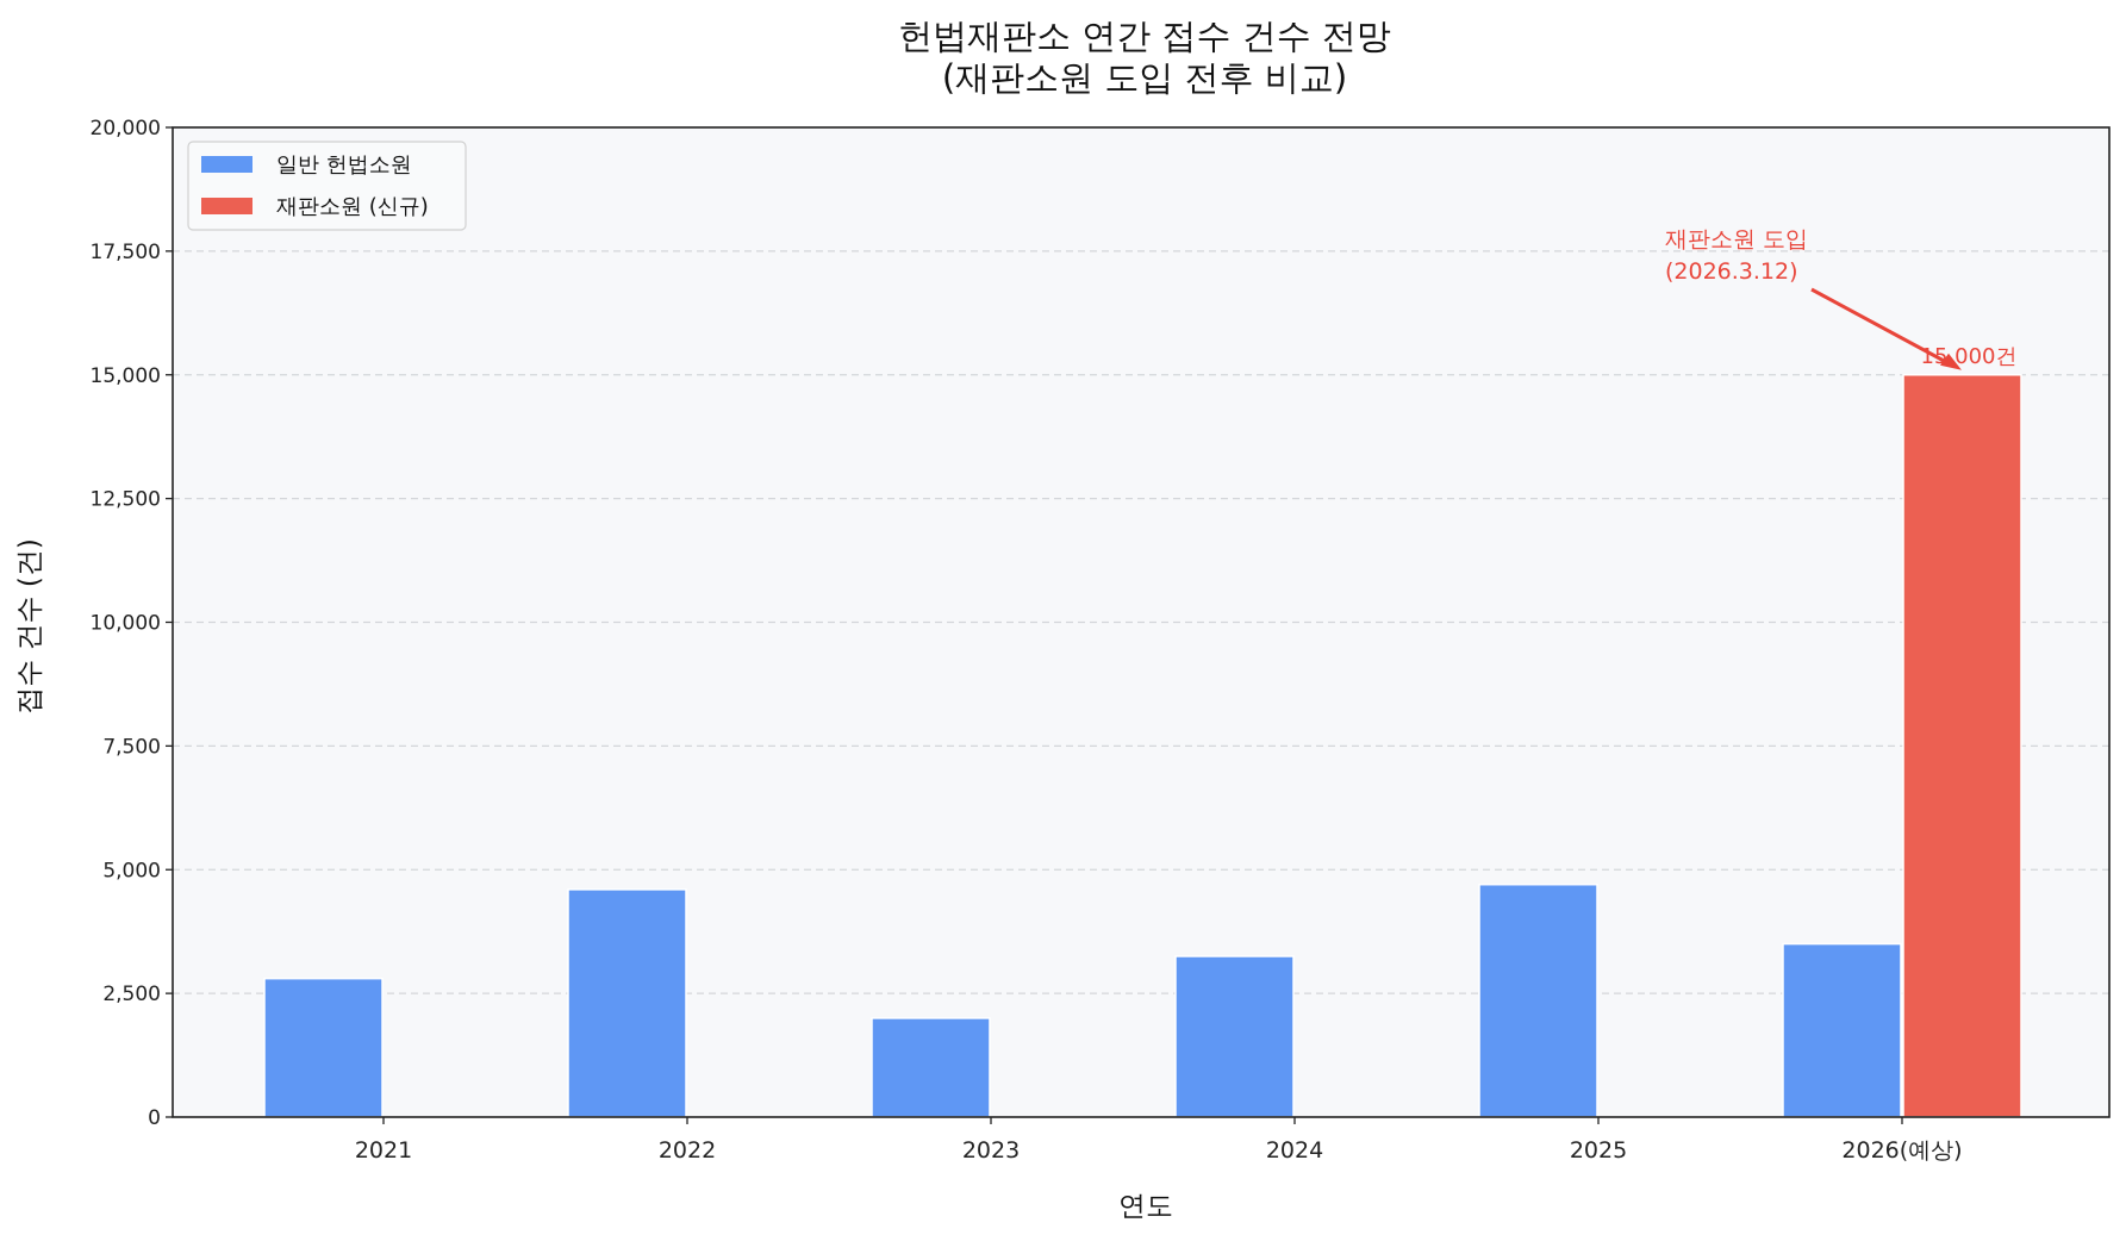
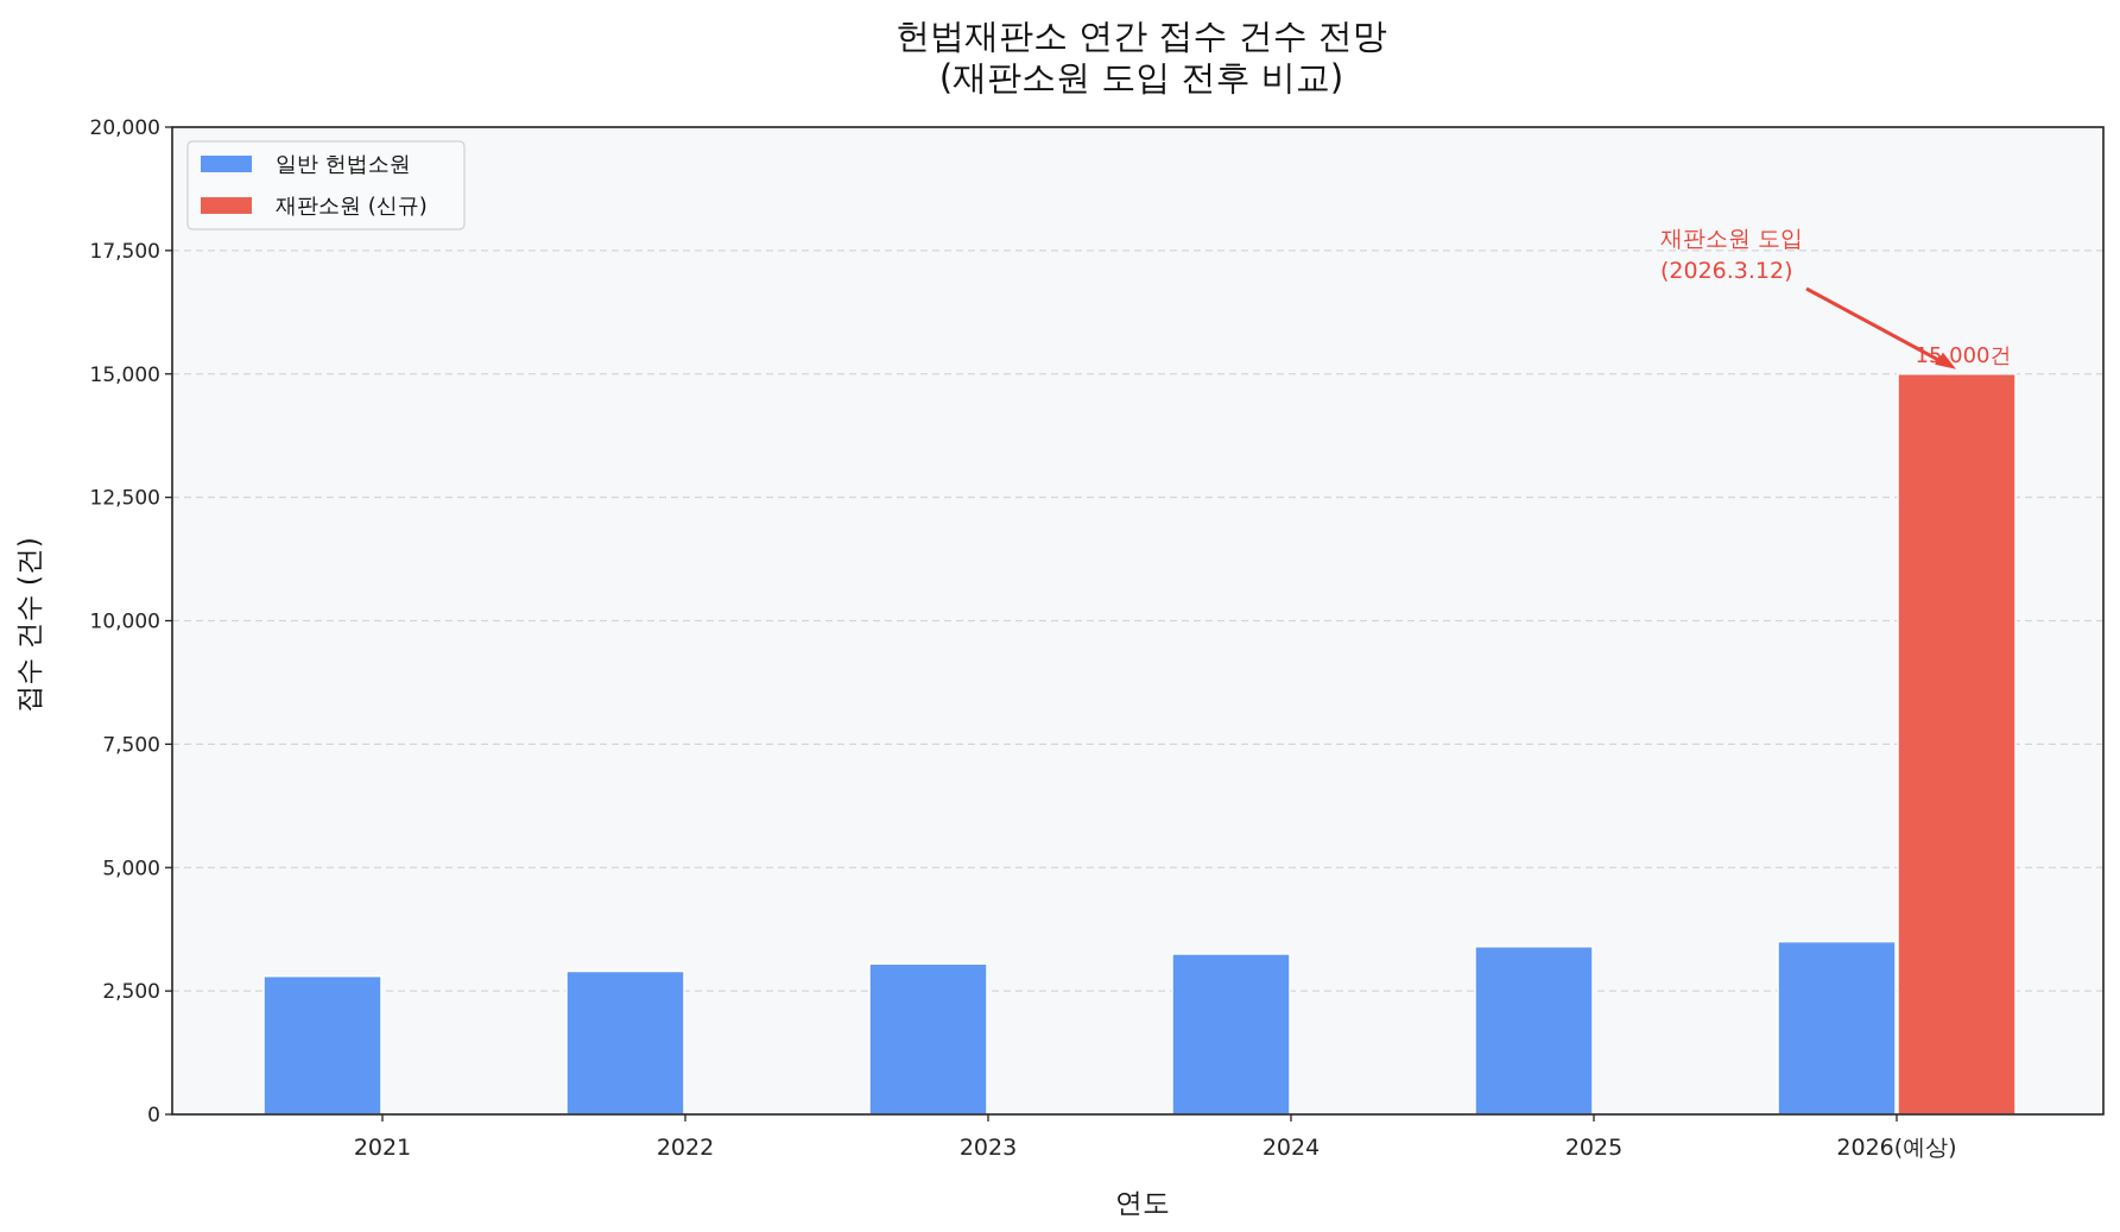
일반 헌법소원/2022: 4600 -> 2900
일반 헌법소원/2023: 2000 -> 3000
일반 헌법소원/2025: 4700 -> 3400
